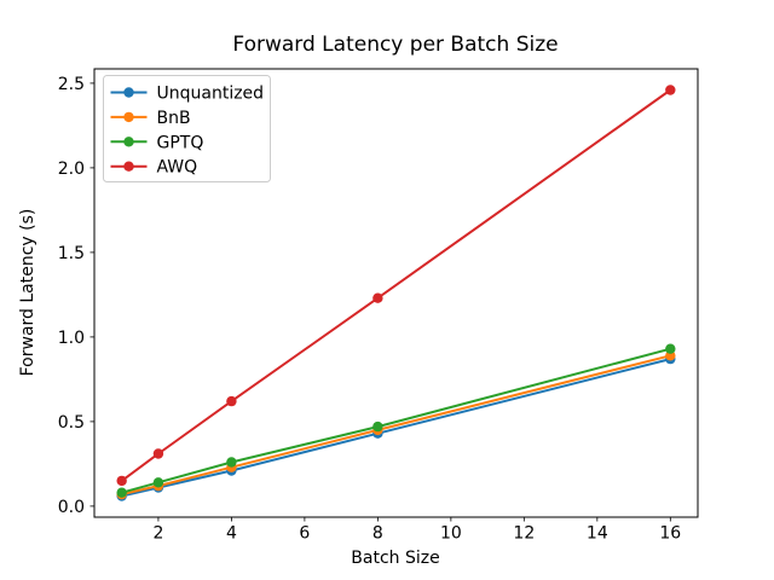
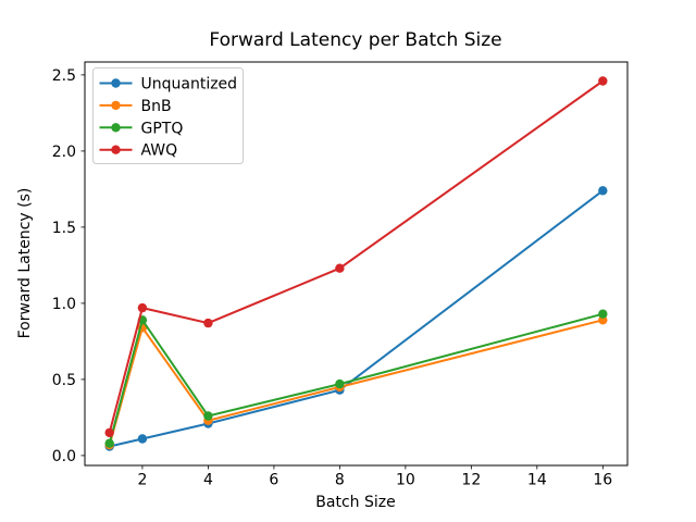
BnB/2: 0.12 -> 0.84
GPTQ/2: 0.14 -> 0.89
AWQ/2: 0.31 -> 0.97
AWQ/4: 0.62 -> 0.87
Unquantized/16: 0.87 -> 1.74
